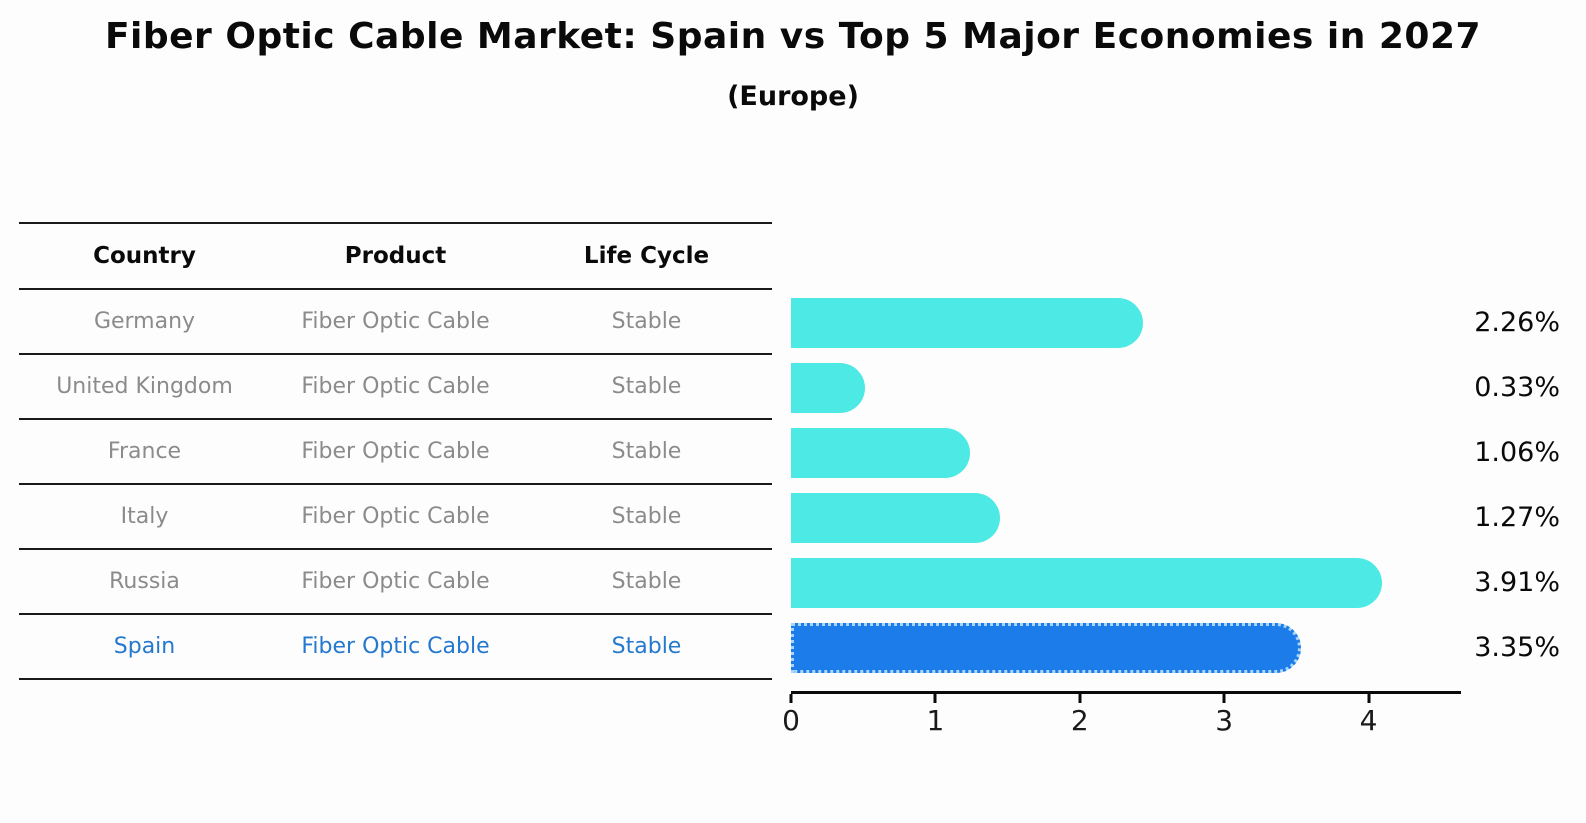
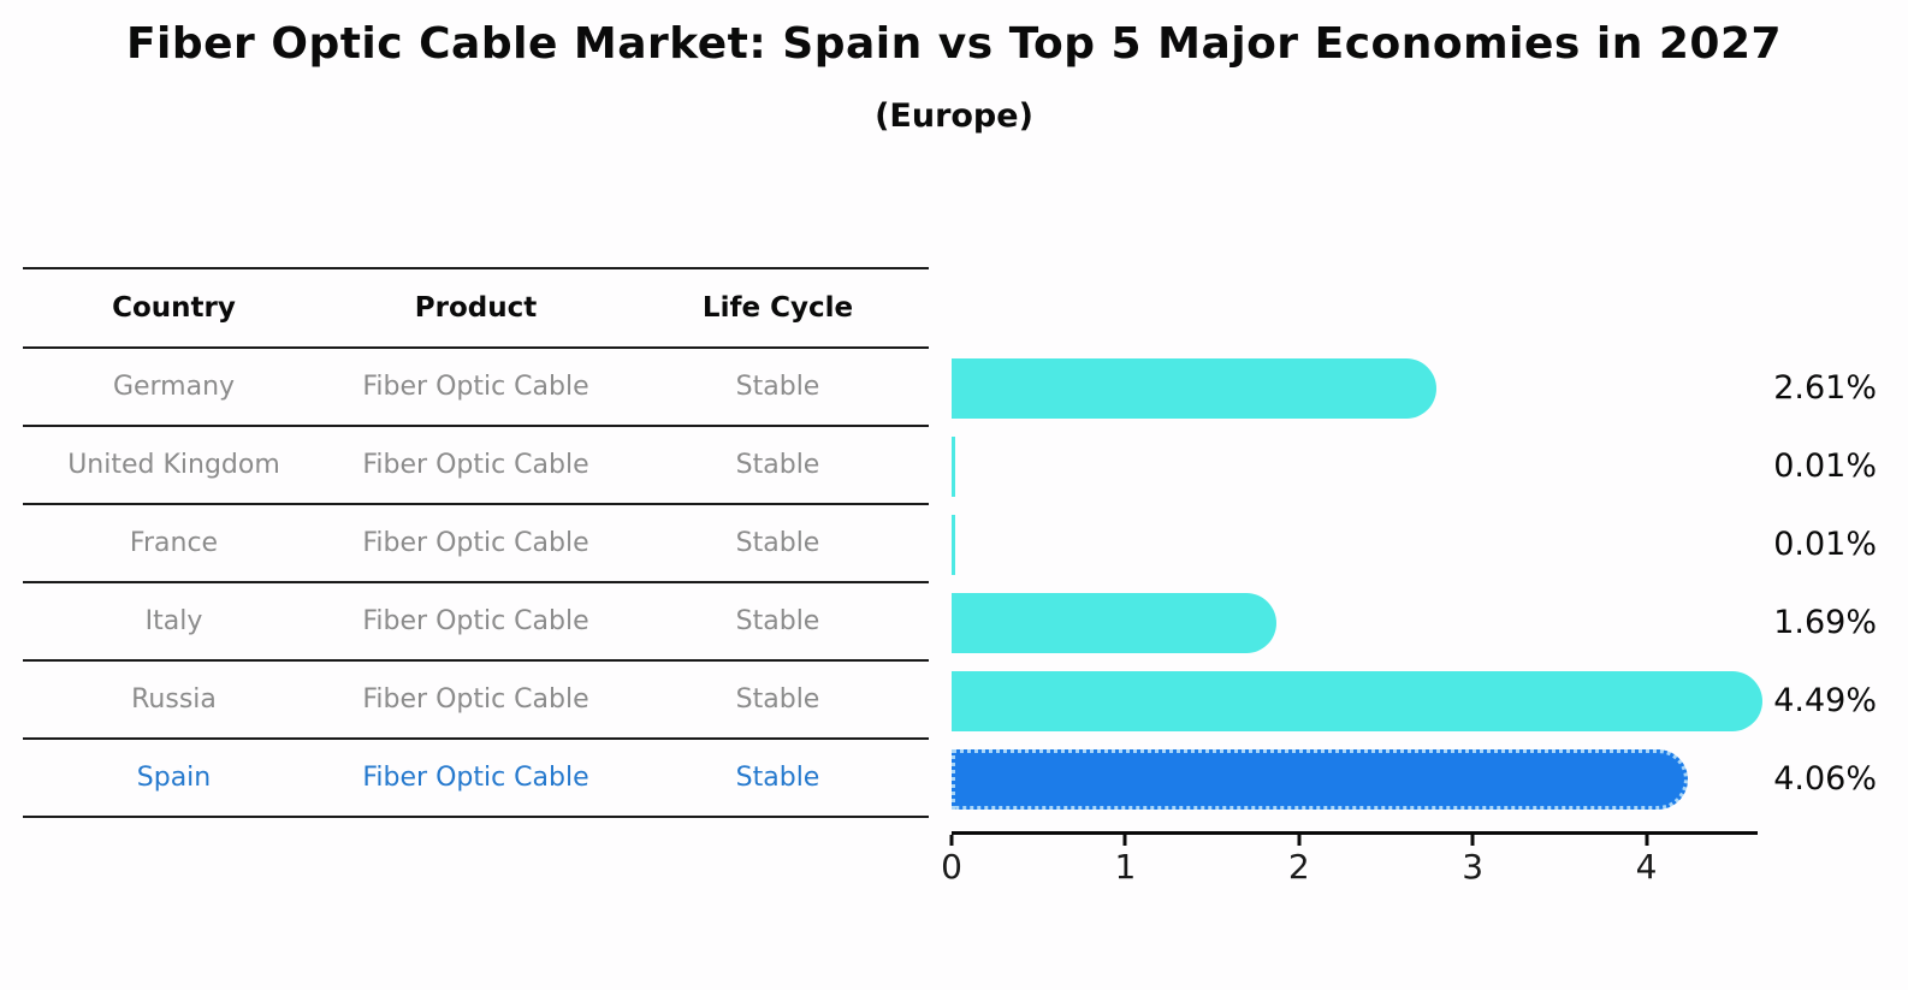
Germany: 2.26% -> 2.61%
United Kingdom: 0.33% -> 0.01%
France: 1.06% -> 0.01%
Italy: 1.27% -> 1.69%
Russia: 3.91% -> 4.49%
Spain: 3.35% -> 4.06%
